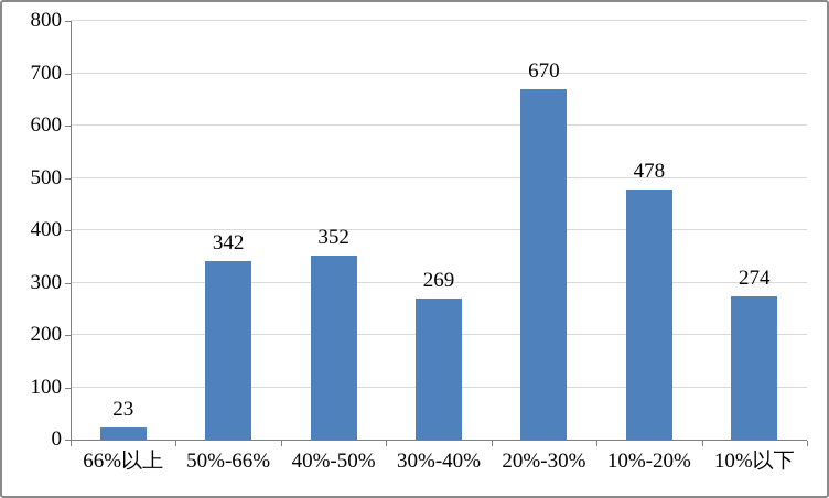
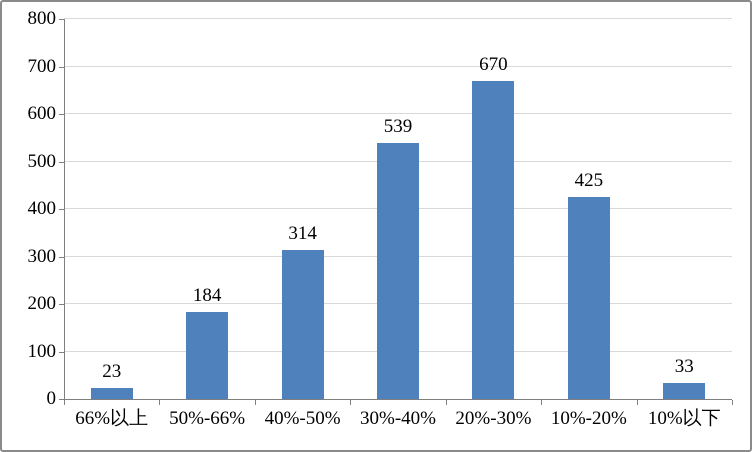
50%-66%: 342 -> 184
40%-50%: 352 -> 314
30%-40%: 269 -> 539
10%-20%: 478 -> 425
10%以下: 274 -> 33
